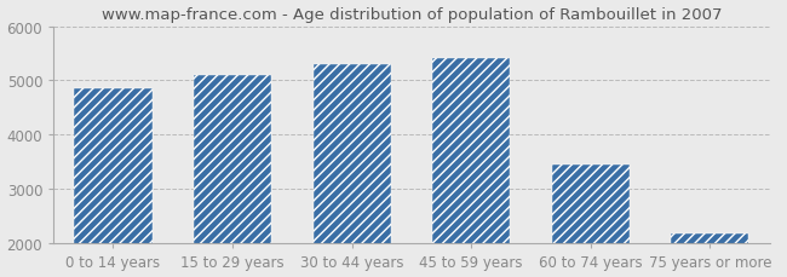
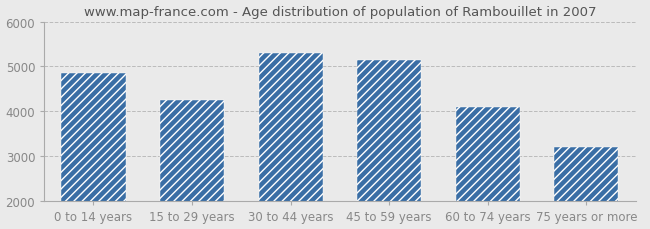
15 to 29 years: 5110 -> 4250
45 to 59 years: 5400 -> 5150
60 to 74 years: 3460 -> 4100
75 years or more: 2180 -> 3200
